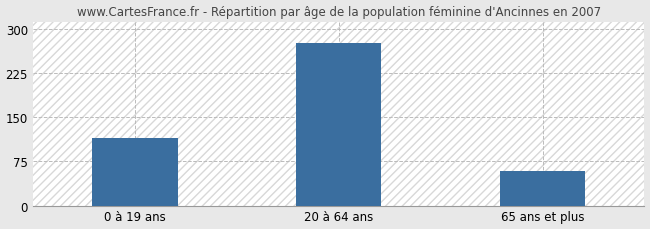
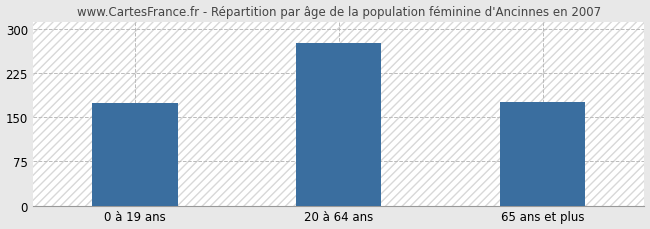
0 à 19 ans: 115 -> 174
65 ans et plus: 58 -> 176
